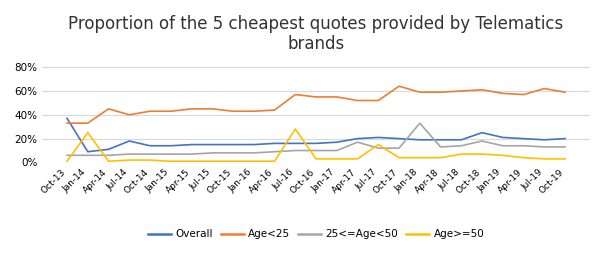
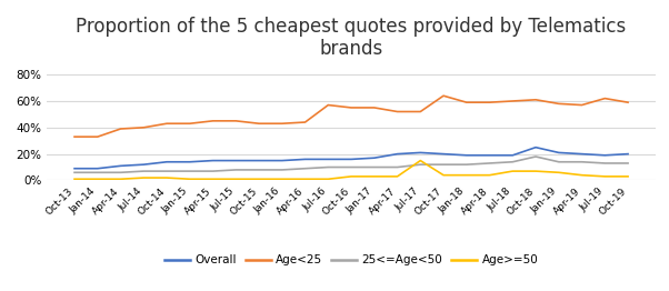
Overall/Oct-13: 37% -> 9%
Age>=50/Jan-14: 25% -> 1%
Age<25/Apr-14: 45% -> 39%
Overall/Jul-14: 18% -> 12%
Age>=50/Jul-16: 28% -> 1%
25<=Age<50/Apr-17: 17% -> 10%
25<=Age<50/Jan-18: 33% -> 12%
